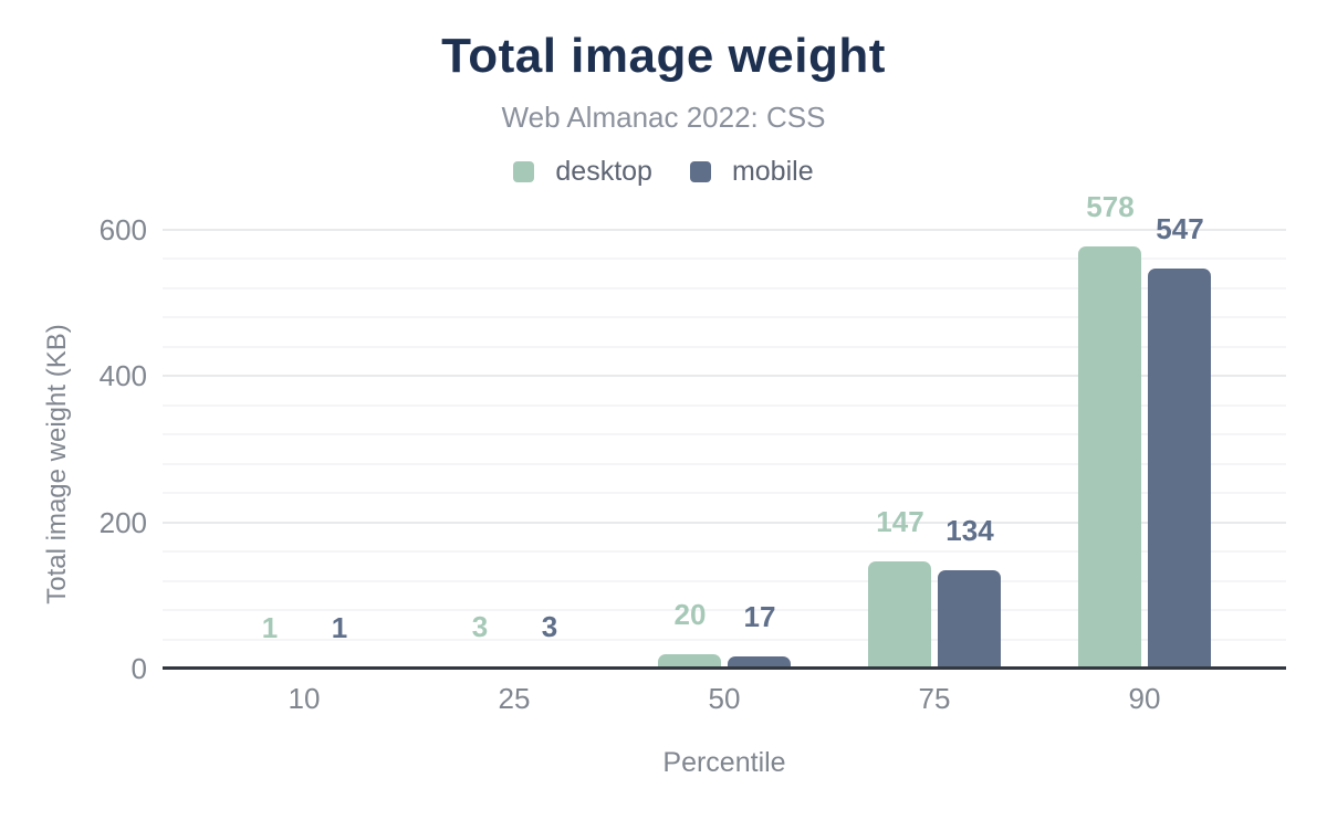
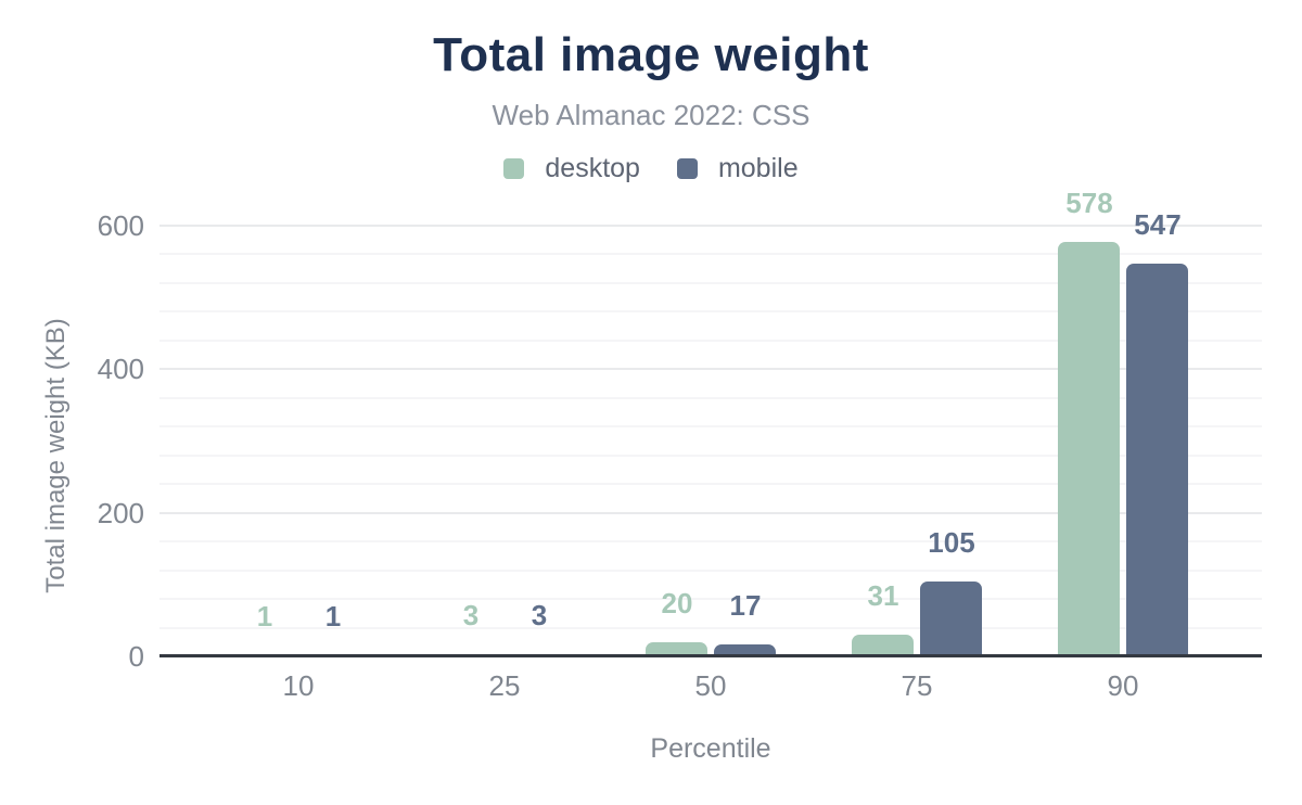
desktop/75: 147 -> 31
mobile/75: 134 -> 105
